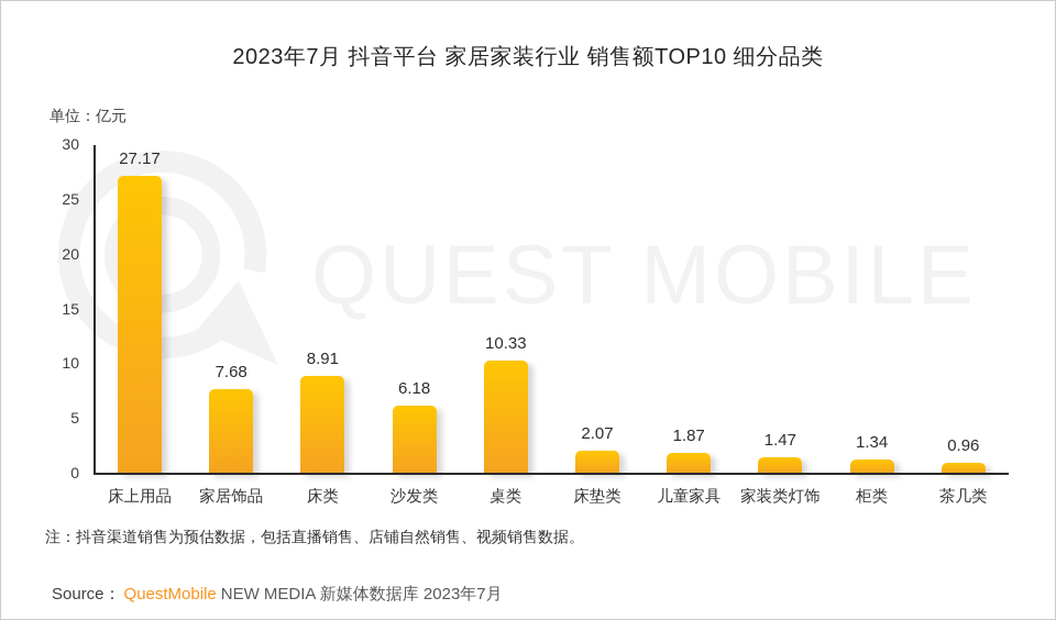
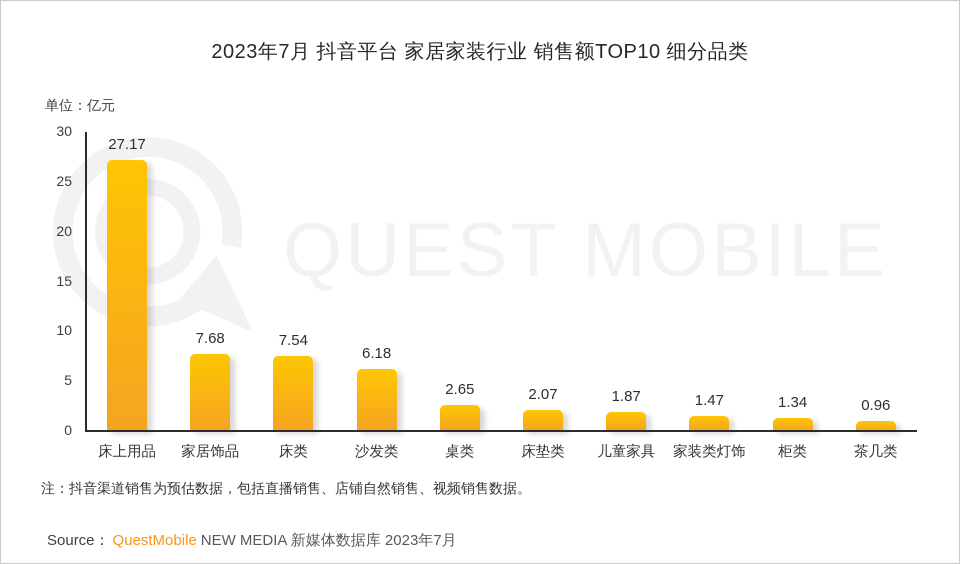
床类: 8.91 -> 7.54
桌类: 10.33 -> 2.65
